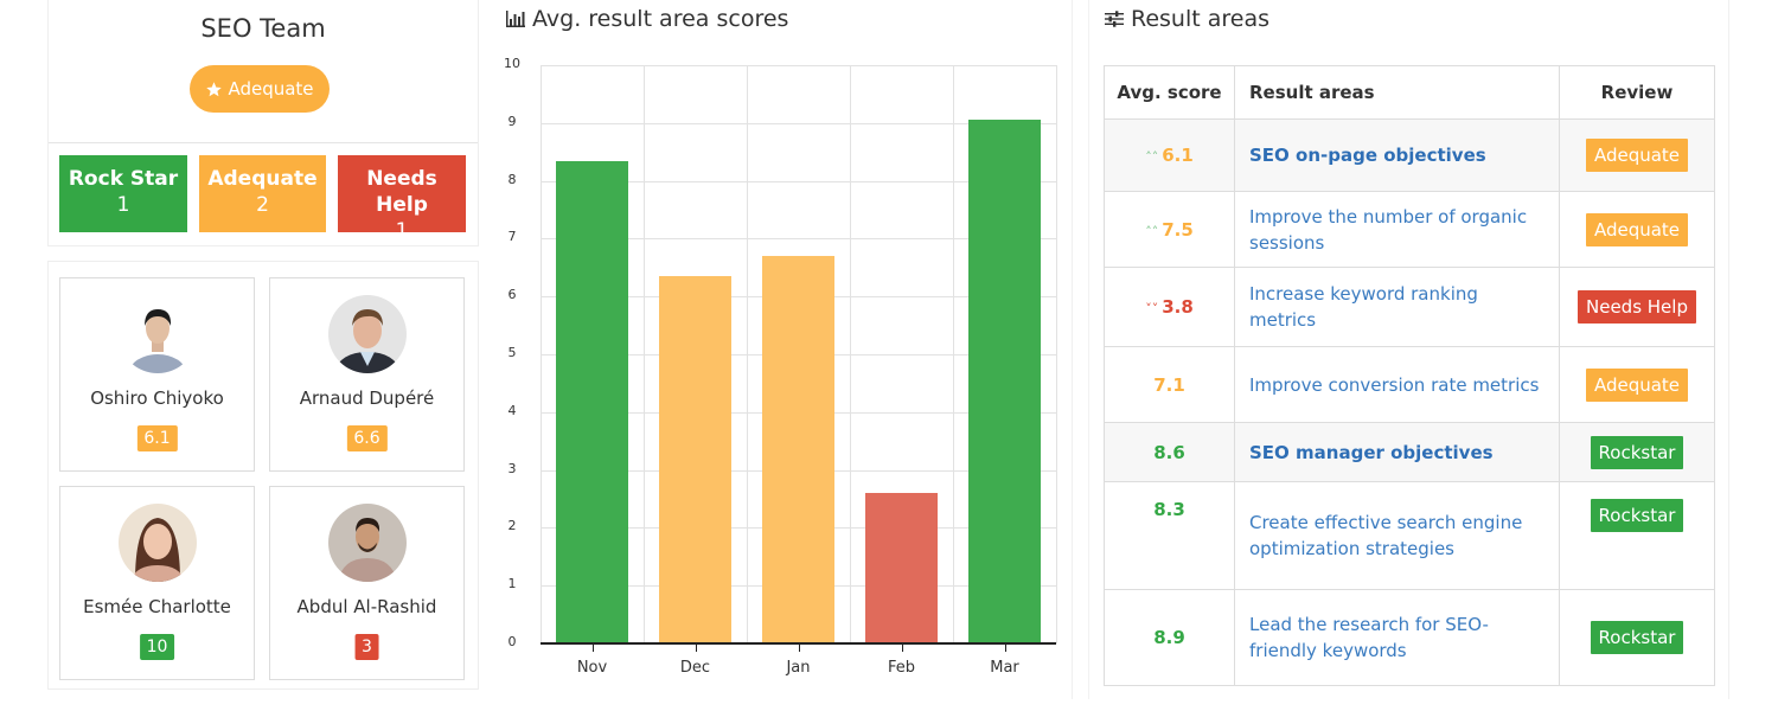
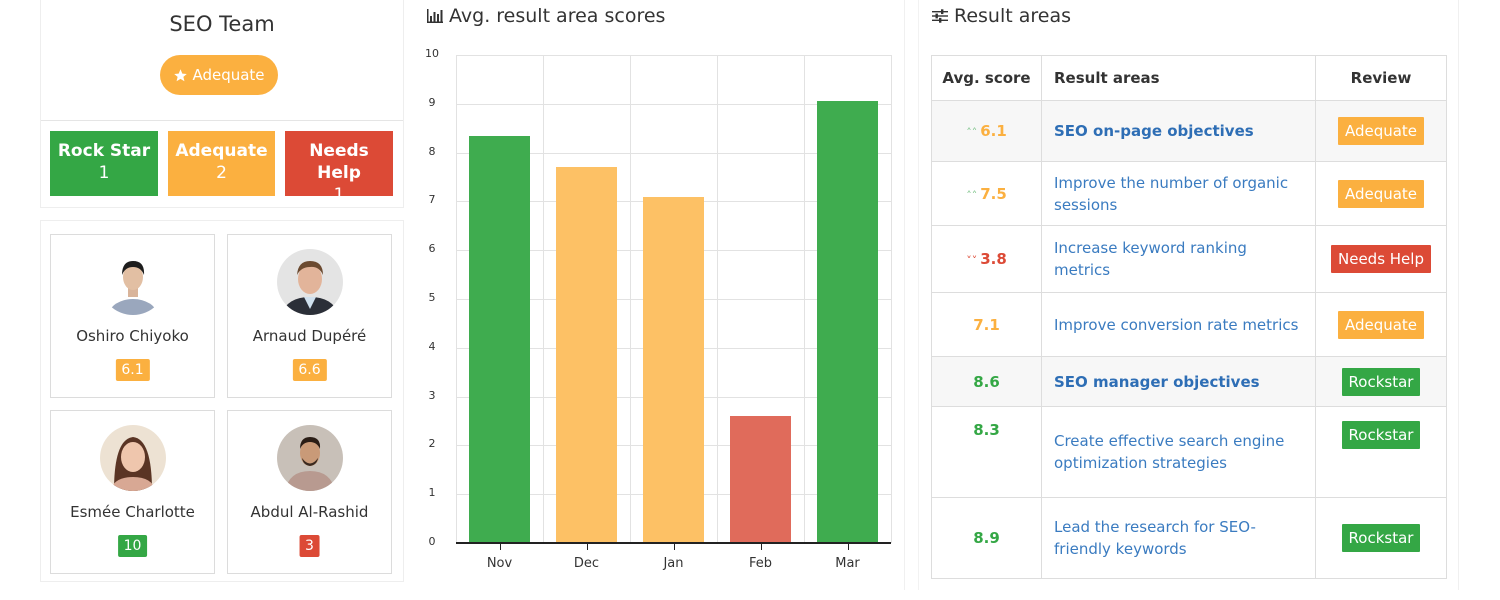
Dec: 6.3 -> 7.7
Jan: 6.7 -> 7.1
